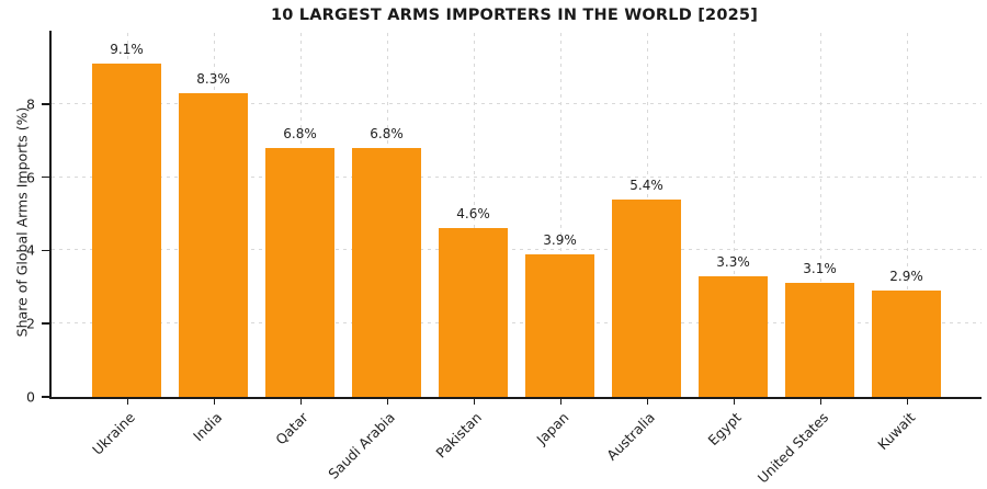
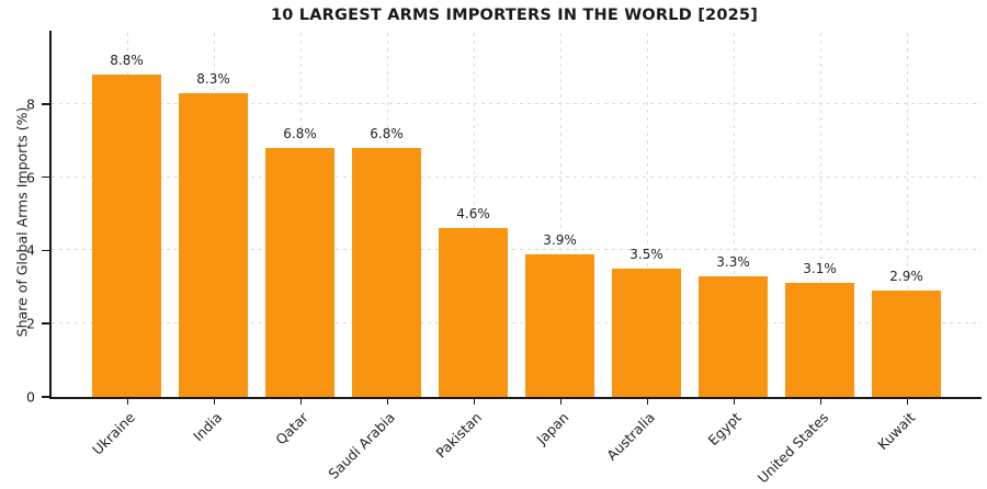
Ukraine: 9.1% -> 8.8%
Australia: 5.4% -> 3.5%
